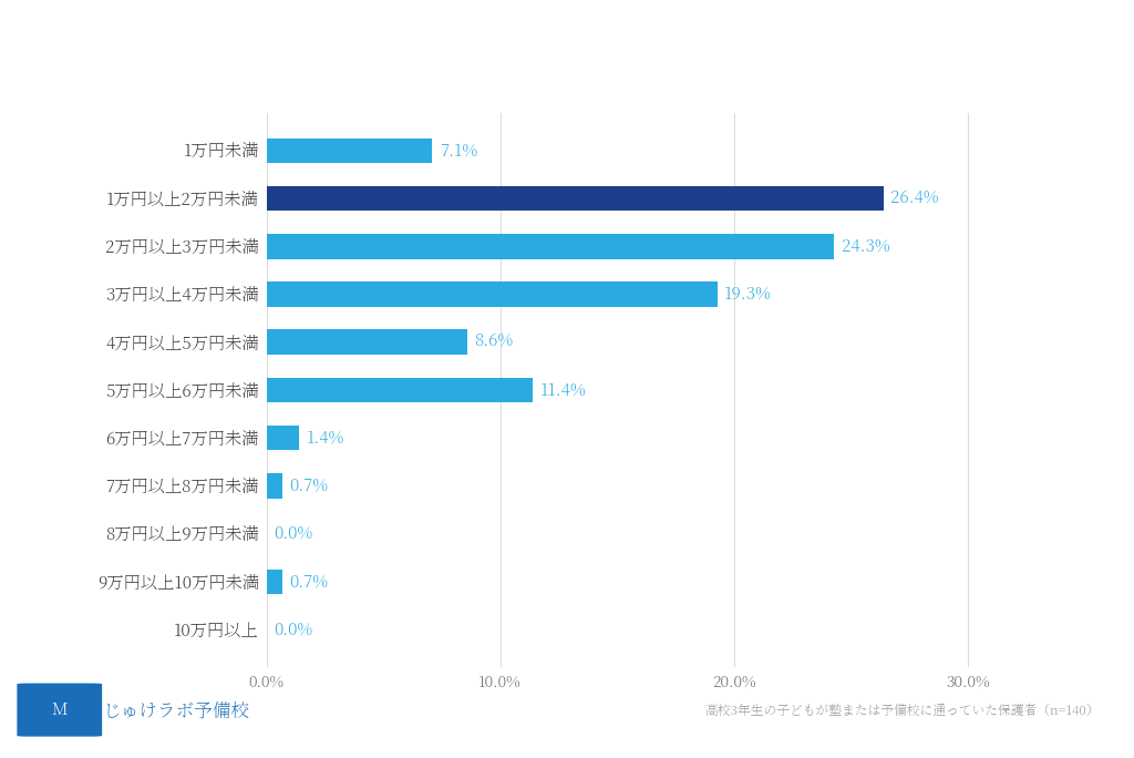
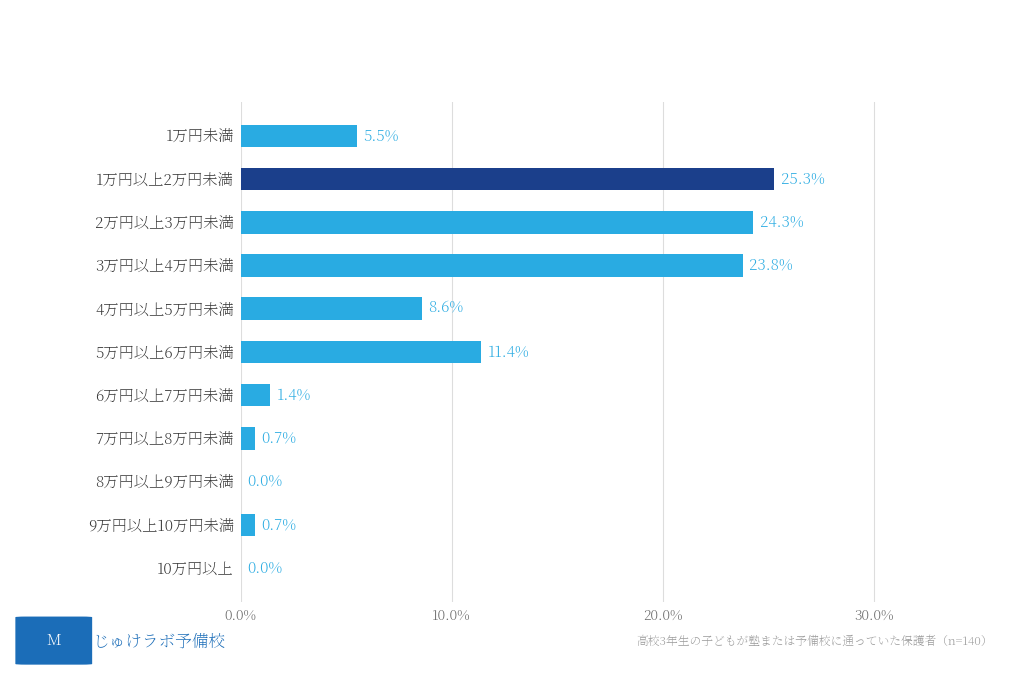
1万円未満: 7.1% -> 5.5%
1万円以上2万円未満: 26.4% -> 25.3%
3万円以上4万円未満: 19.3% -> 23.8%
